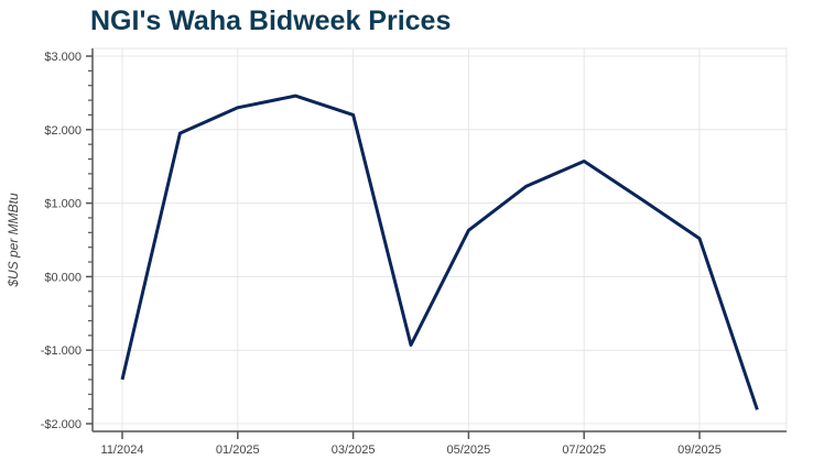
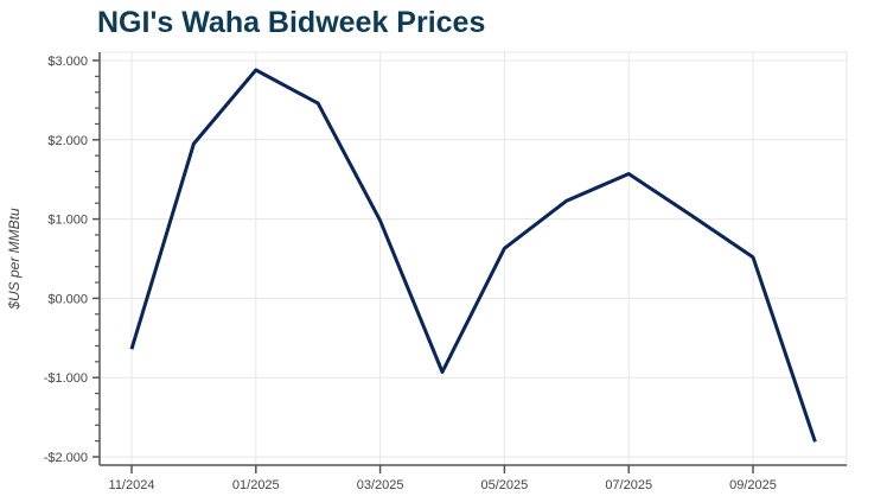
11/2024: -$1.4 -> -$0.6
01/2025: $2.3 -> $2.9
03/2025: $2.2 -> $1.0
